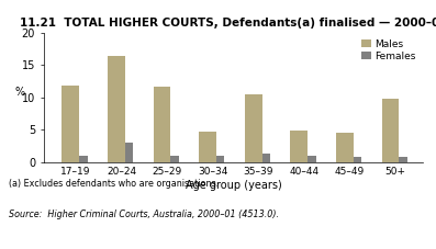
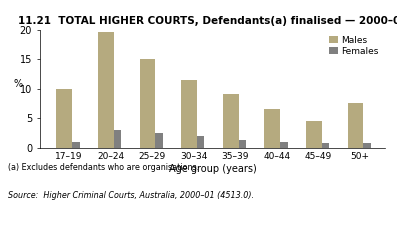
Males/17–19: 11.8 -> 10.0
Males/20–24: 16.4 -> 19.5
Males/25–29: 11.6 -> 15.0
Females/25–29: 1.0 -> 2.5
Males/30–34: 4.6 -> 11.5
Females/30–34: 1.0 -> 2.0
Males/35–39: 10.4 -> 9.0
Males/40–44: 4.8 -> 6.5
Males/50+: 9.8 -> 7.5
